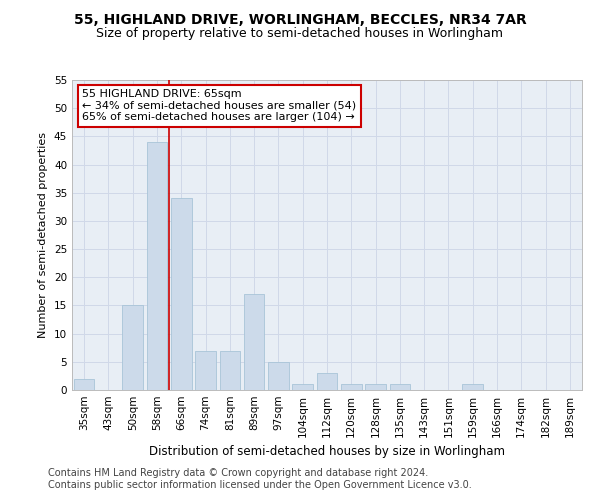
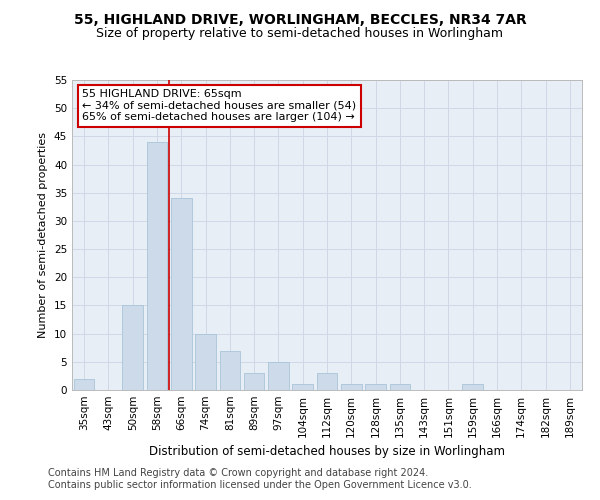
74sqm: 7 -> 10
89sqm: 17 -> 3
